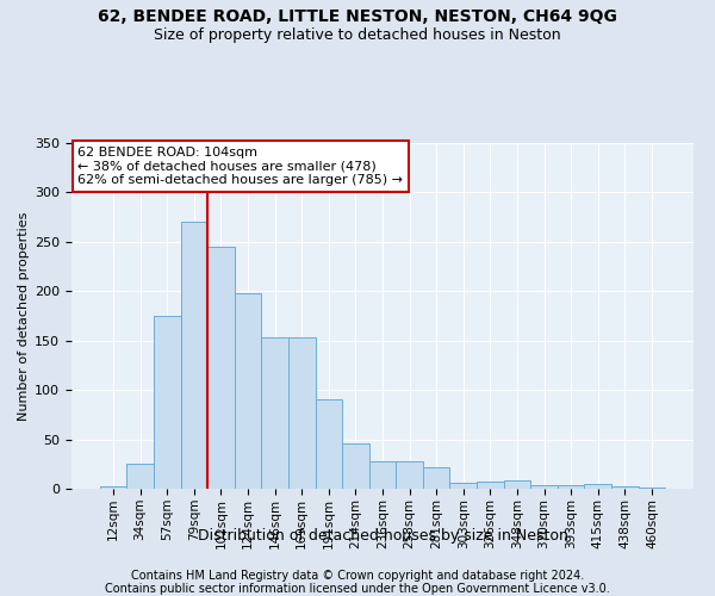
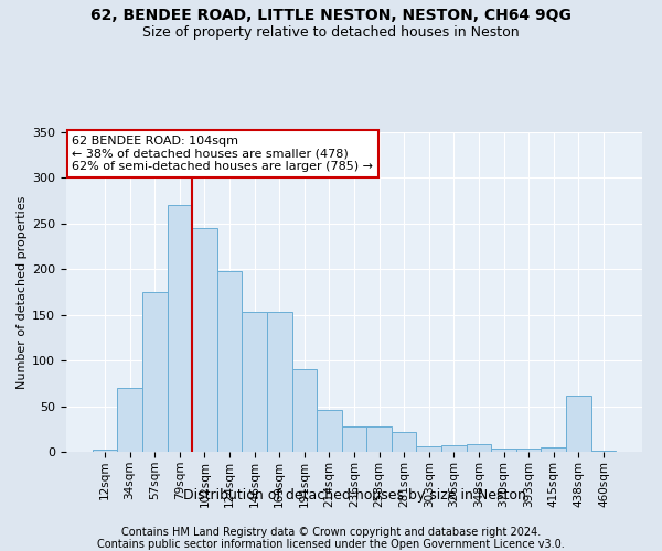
34sqm: 25 -> 70
438sqm: 2 -> 62
